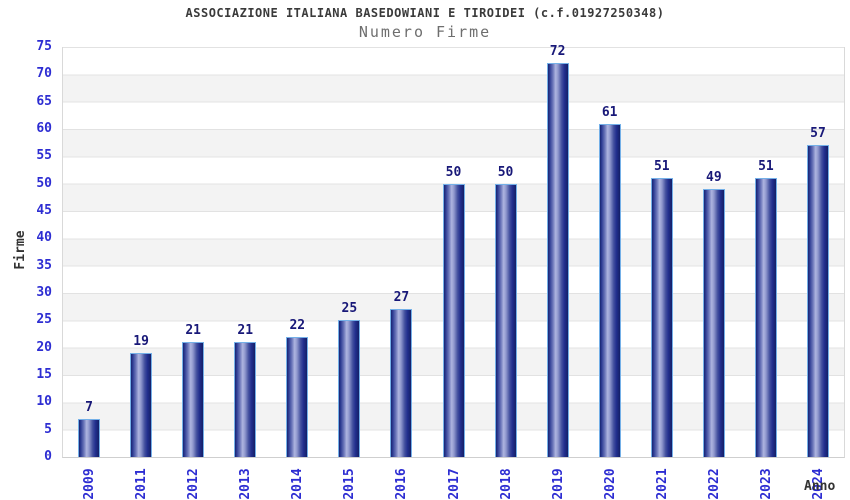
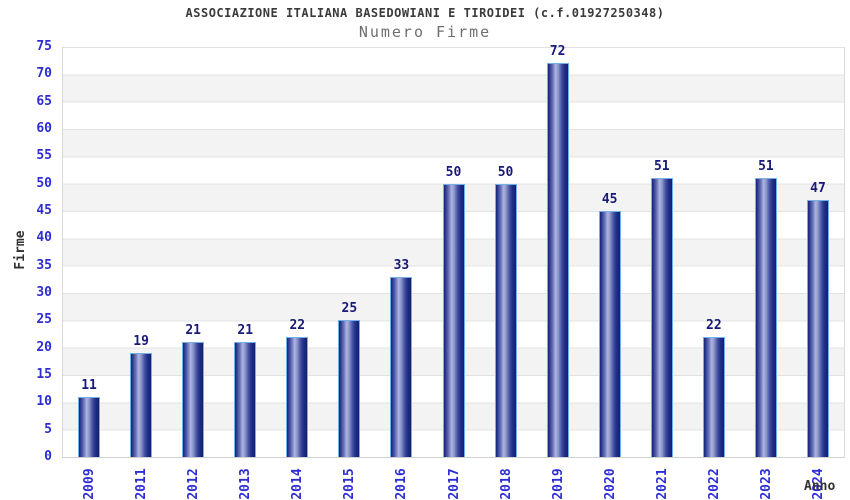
2009: 7 -> 11
2016: 27 -> 33
2020: 61 -> 45
2022: 49 -> 22
2024: 57 -> 47
